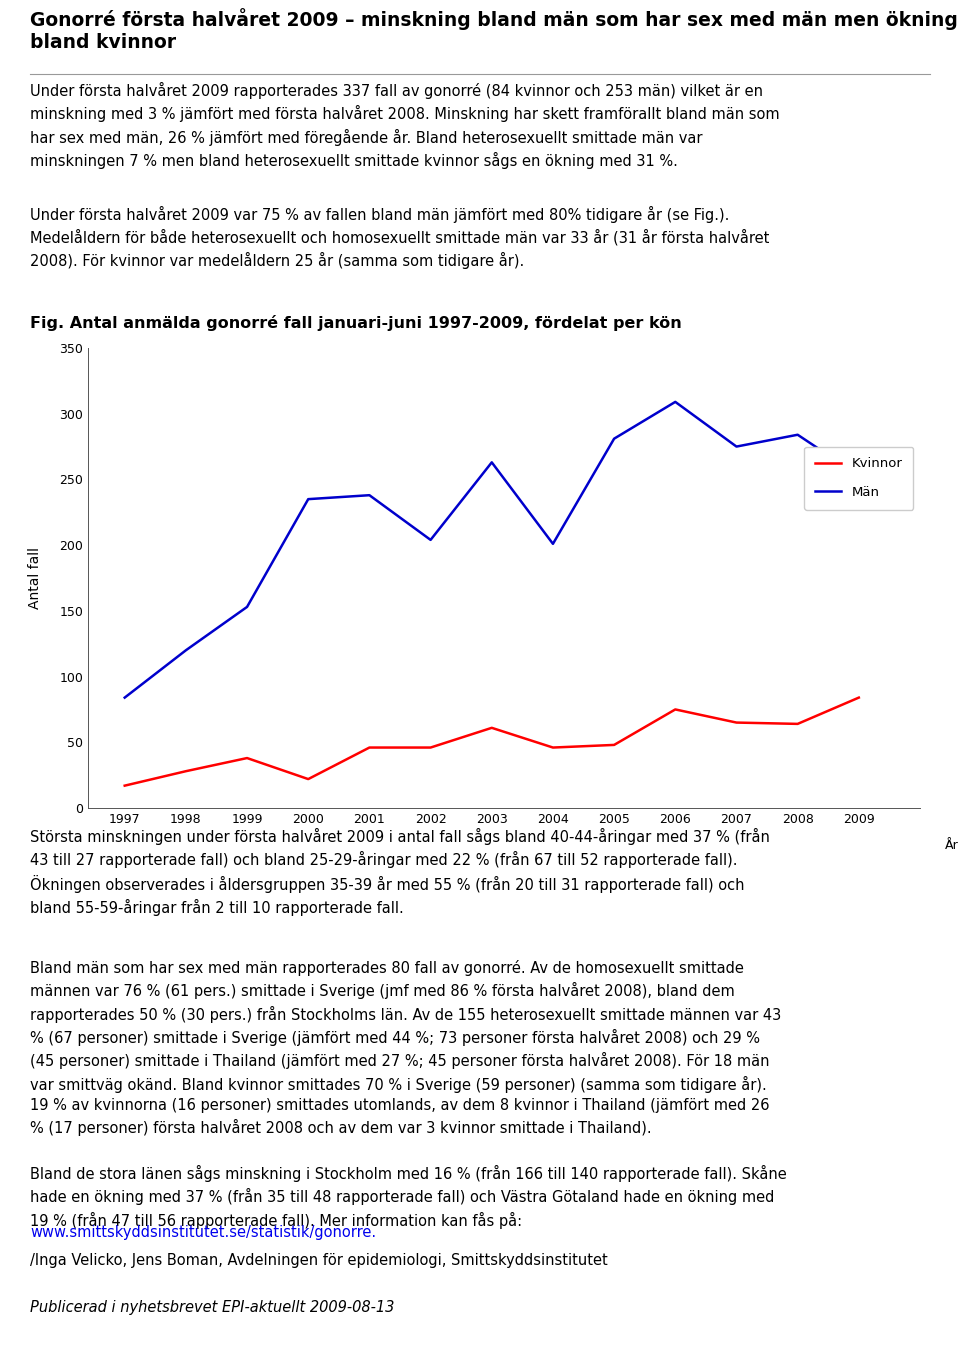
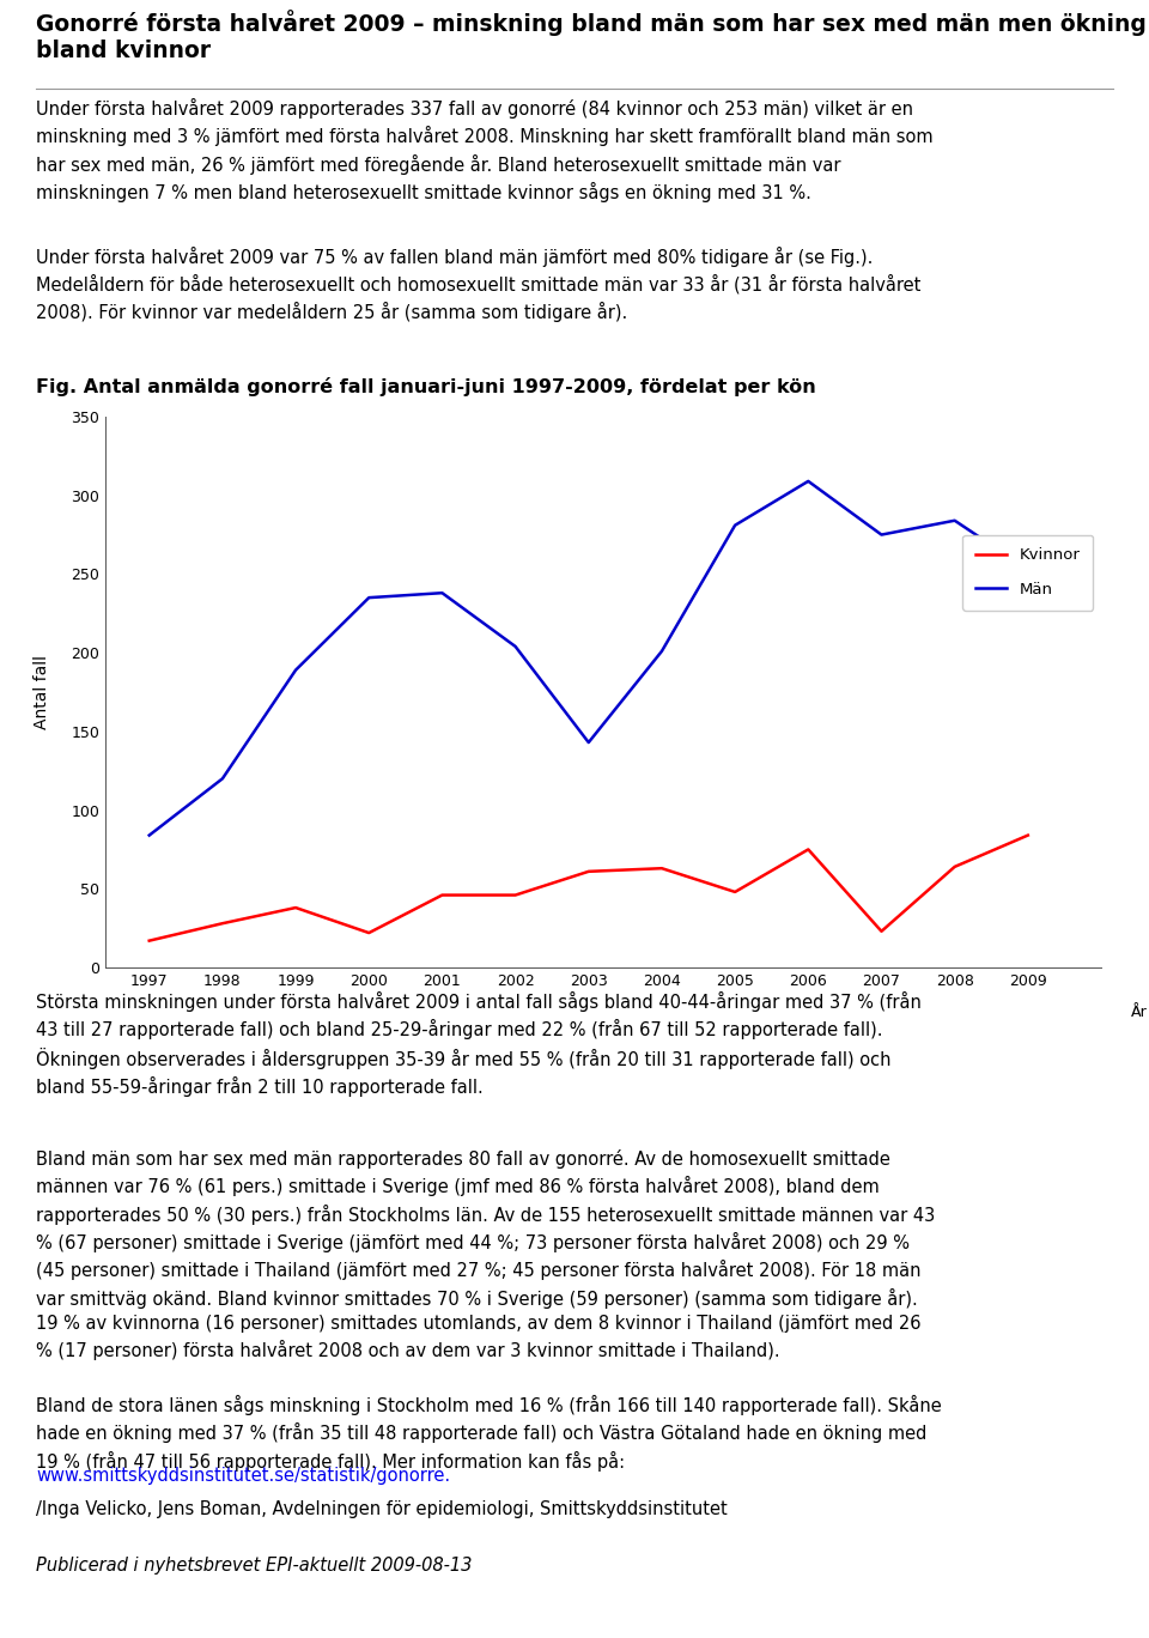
Män/1999: 153 -> 189
Män/2003: 263 -> 143
Kvinnor/2004: 46 -> 63
Kvinnor/2007: 65 -> 23
